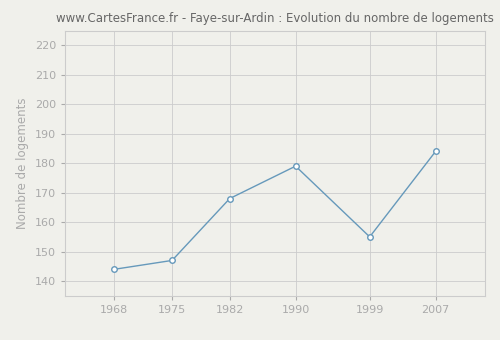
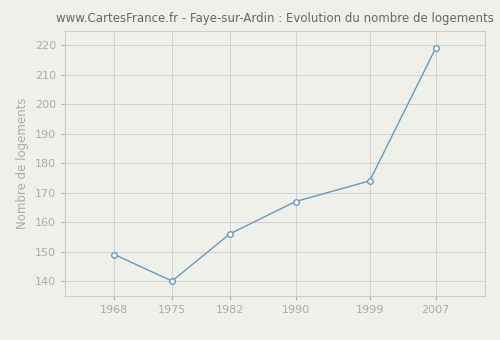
1968: 144 -> 149
1975: 147 -> 140
1982: 168 -> 156
1990: 179 -> 167
1999: 155 -> 174
2007: 184 -> 219
